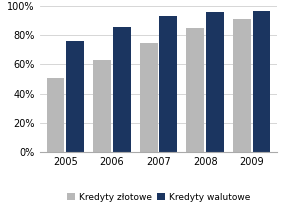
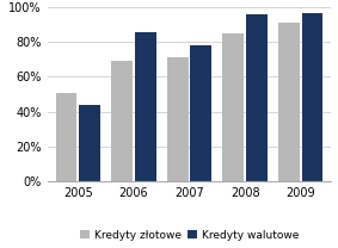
Kredyty walutowe/2005: 76% -> 44%
Kredyty złotowe/2006: 63% -> 69%
Kredyty złotowe/2007: 75% -> 71%
Kredyty walutowe/2007: 93% -> 78%
